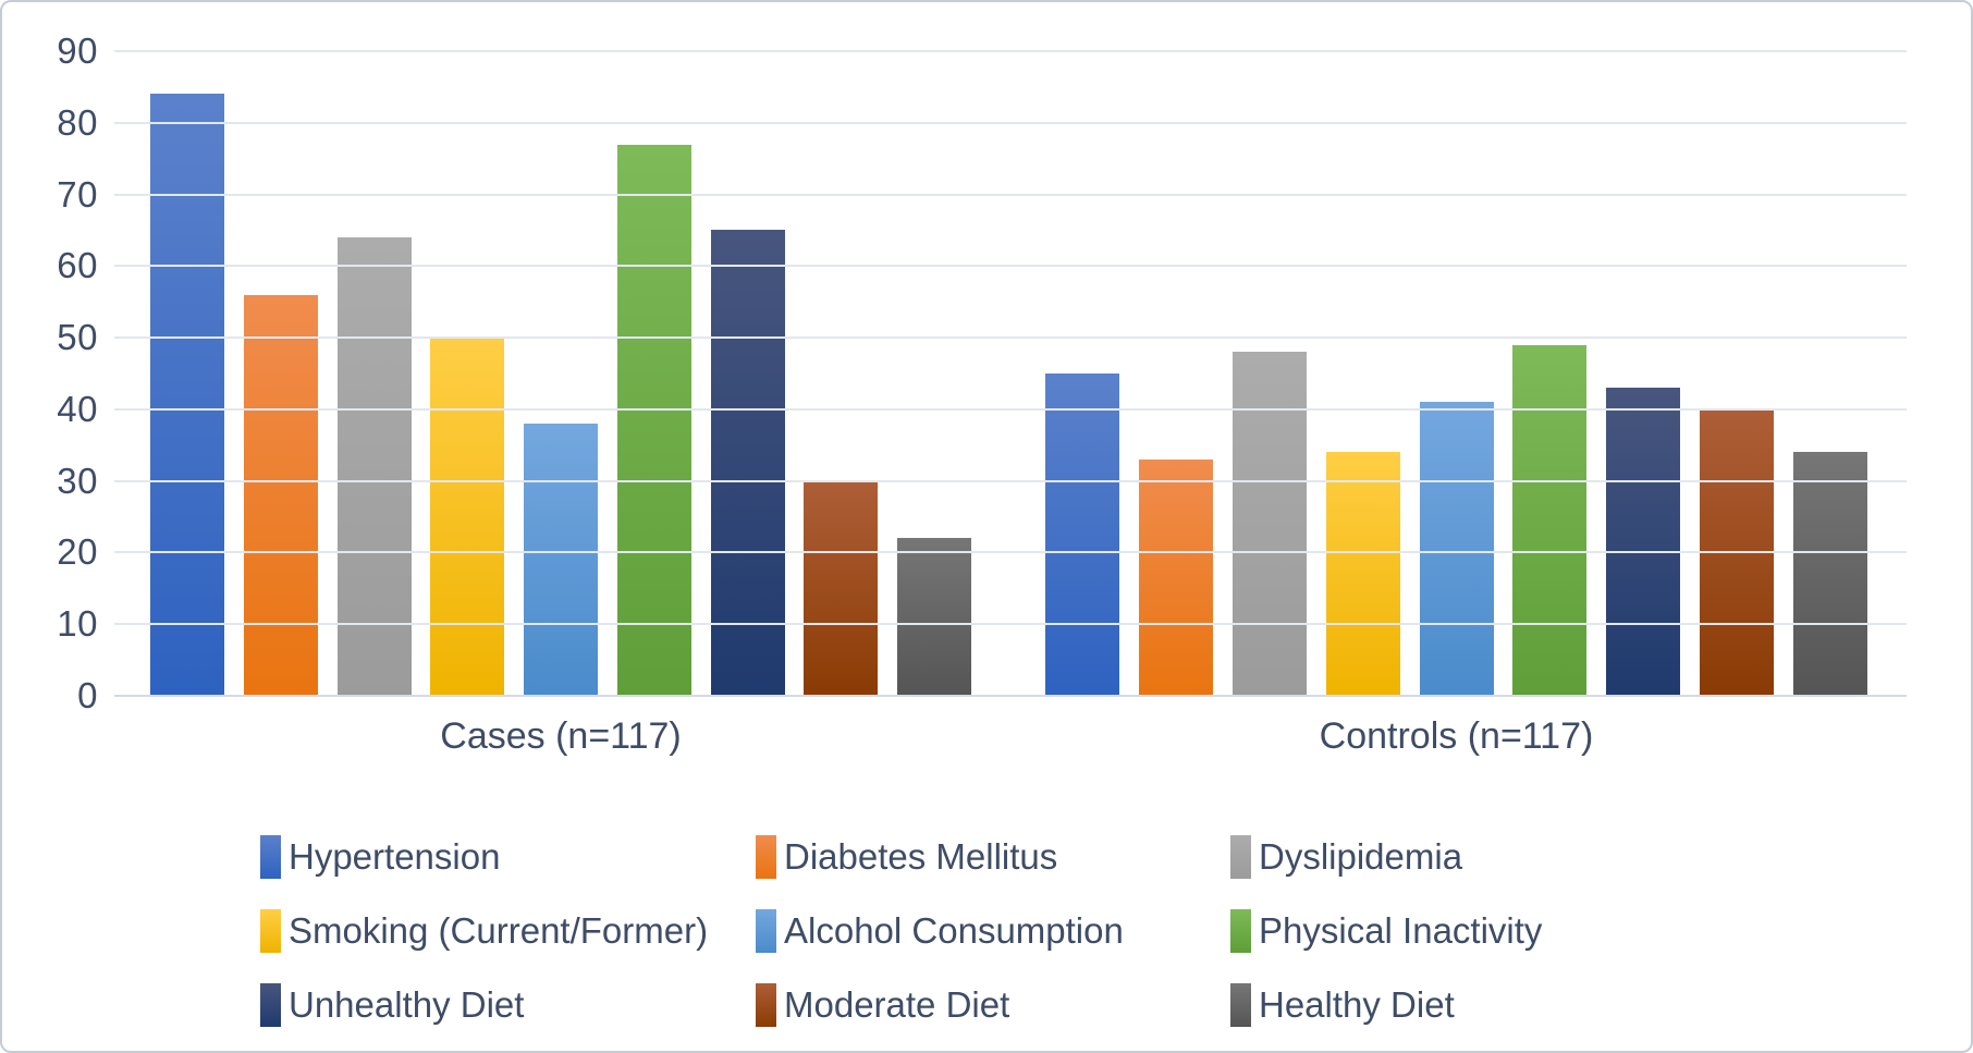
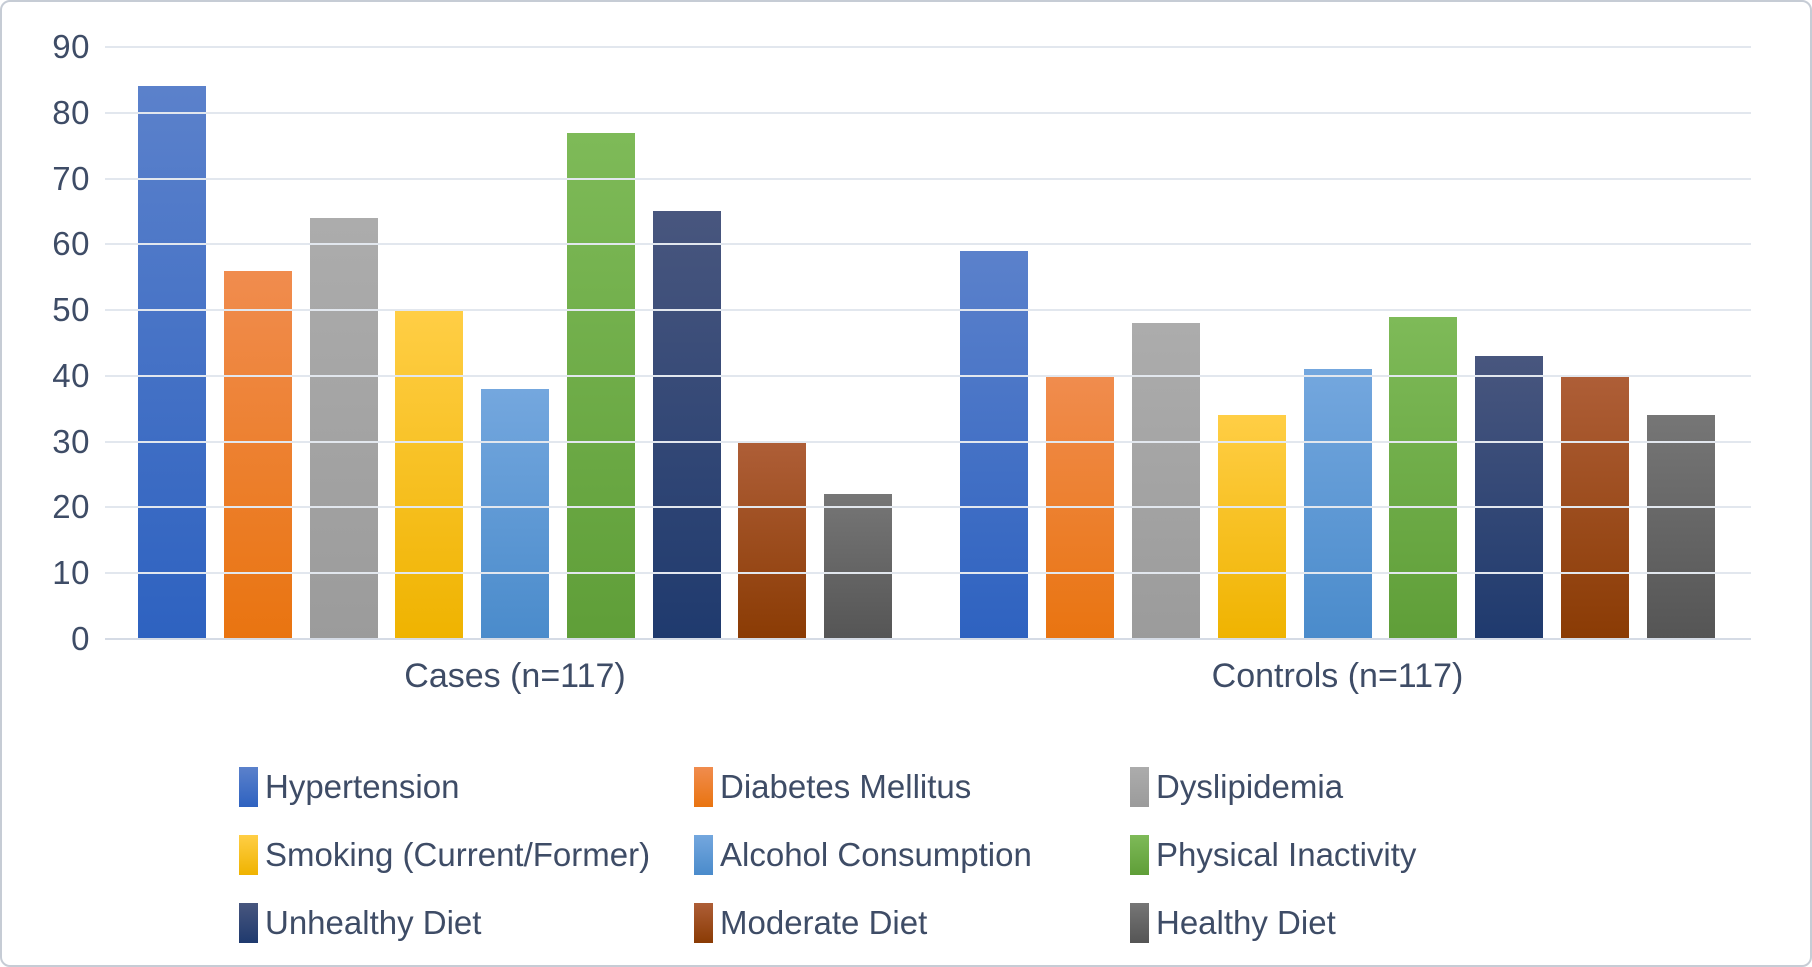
Hypertension/Controls (n=117): 45 -> 59
Diabetes Mellitus/Controls (n=117): 33 -> 40
